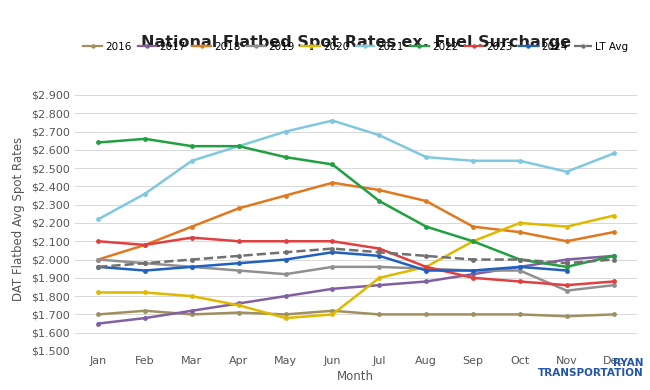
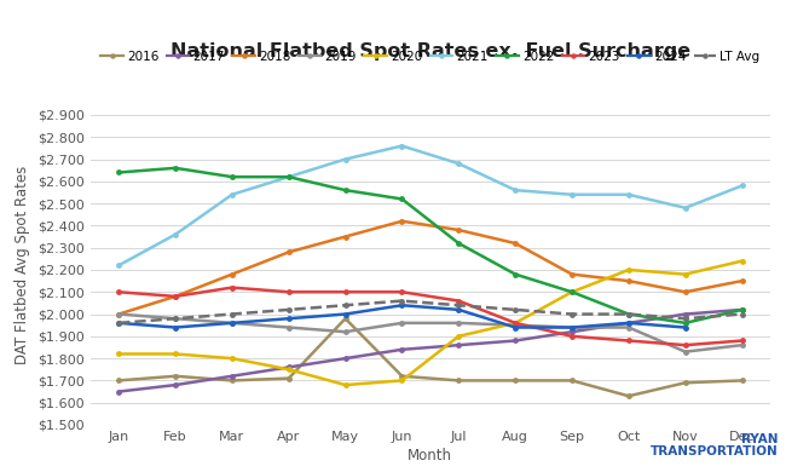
2016/May: $1.70 -> $1.98
2016/Oct: $1.70 -> $1.63
